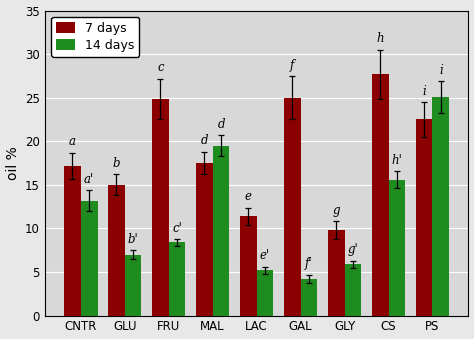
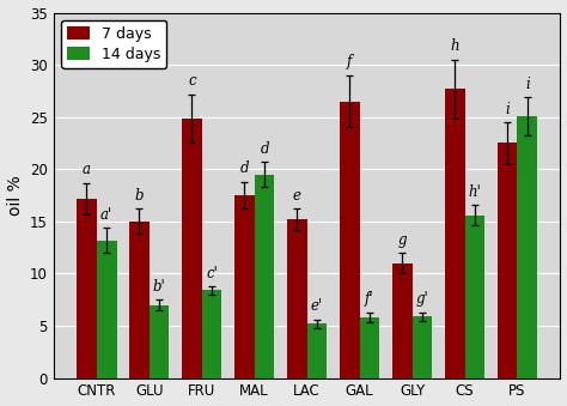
7 days/LAC: 11.4 -> 15.2
7 days/GAL: 25.0 -> 26.5
14 days/GAL: 4.2 -> 5.8
7 days/GLY: 9.8 -> 11.0
